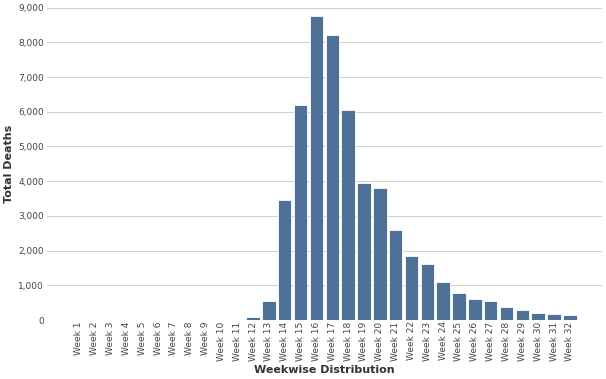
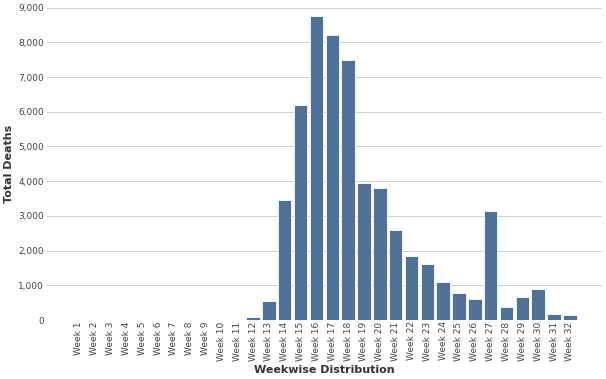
Week 18: 6,050 -> 7,500
Week 27: 550 -> 3,150
Week 29: 280 -> 650
Week 30: 200 -> 900
